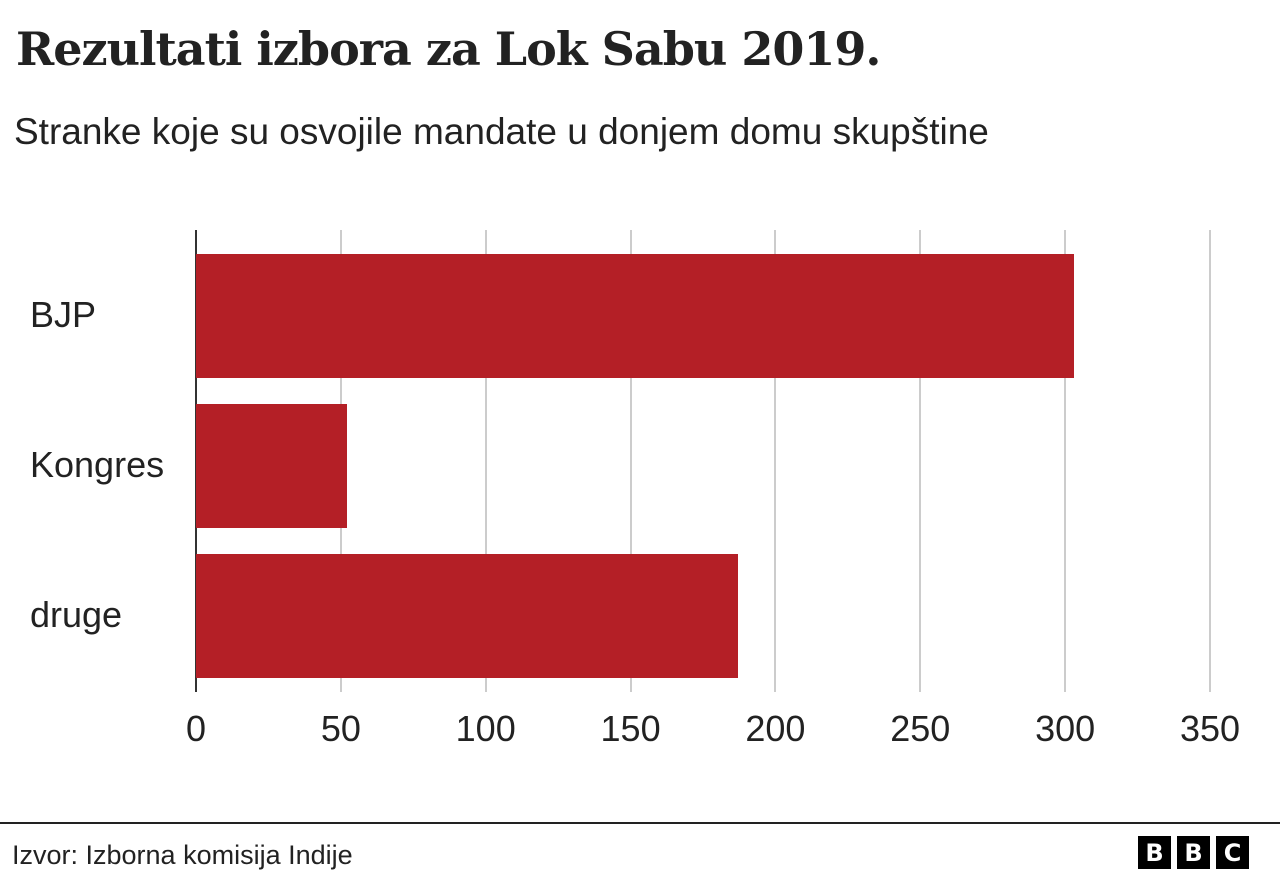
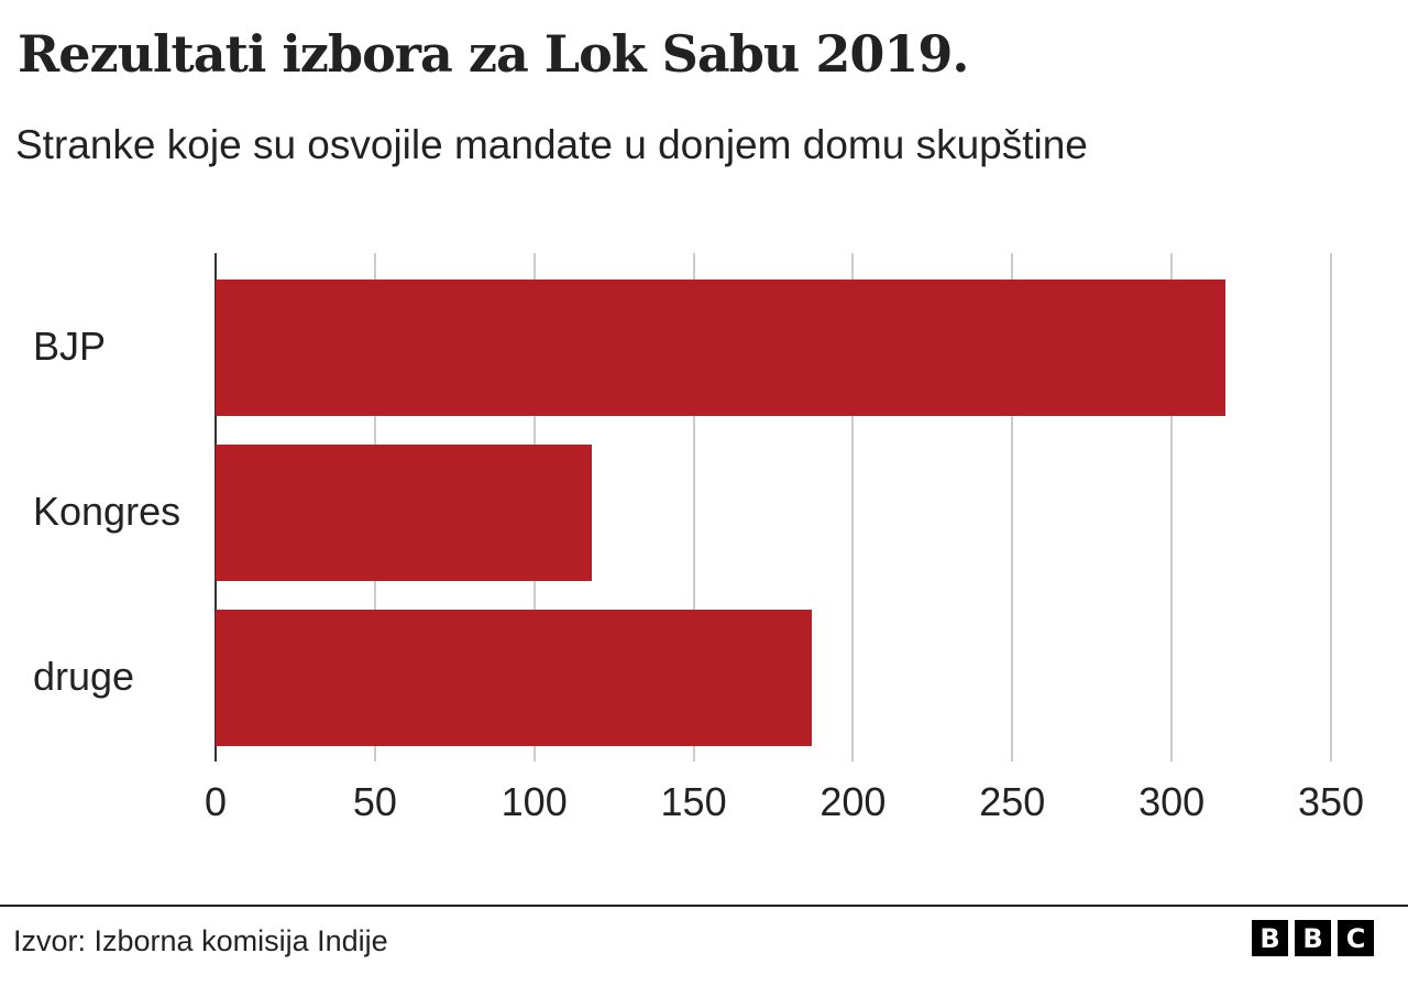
BJP: 303 -> 317
Kongres: 52 -> 118
